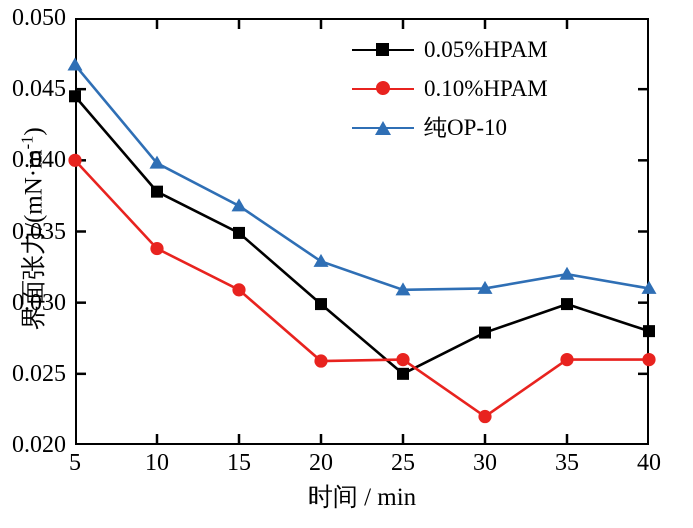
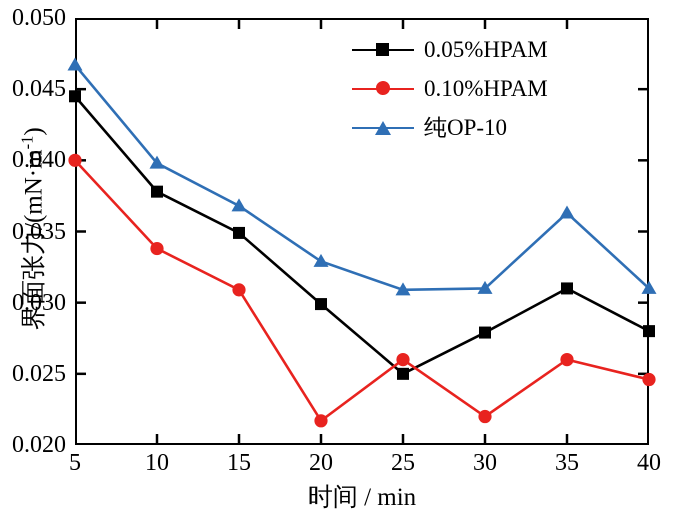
0.10%HPAM/20: 0.0259 -> 0.0217
0.05%HPAM/35: 0.0299 -> 0.0310
纯OP-10/35: 0.0320 -> 0.0363
0.10%HPAM/40: 0.0260 -> 0.0246
